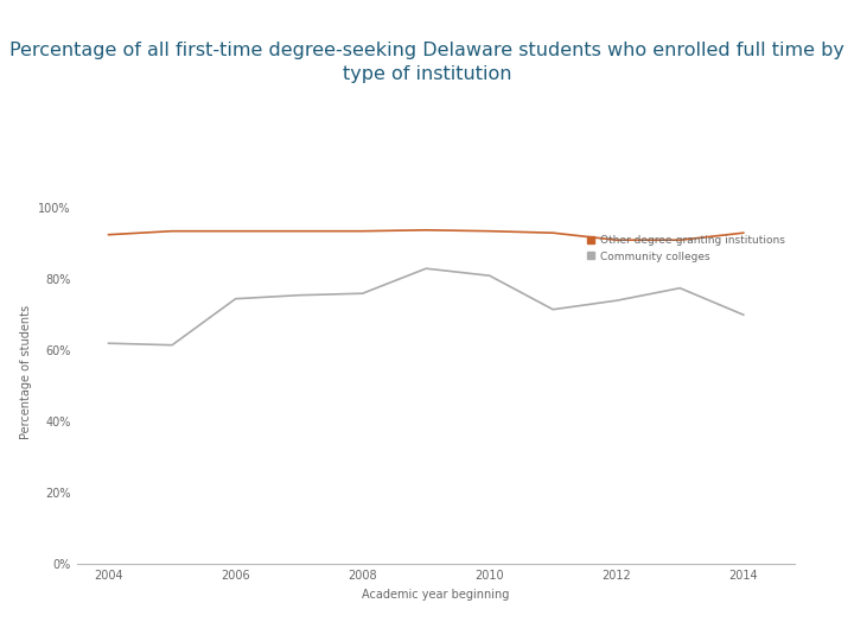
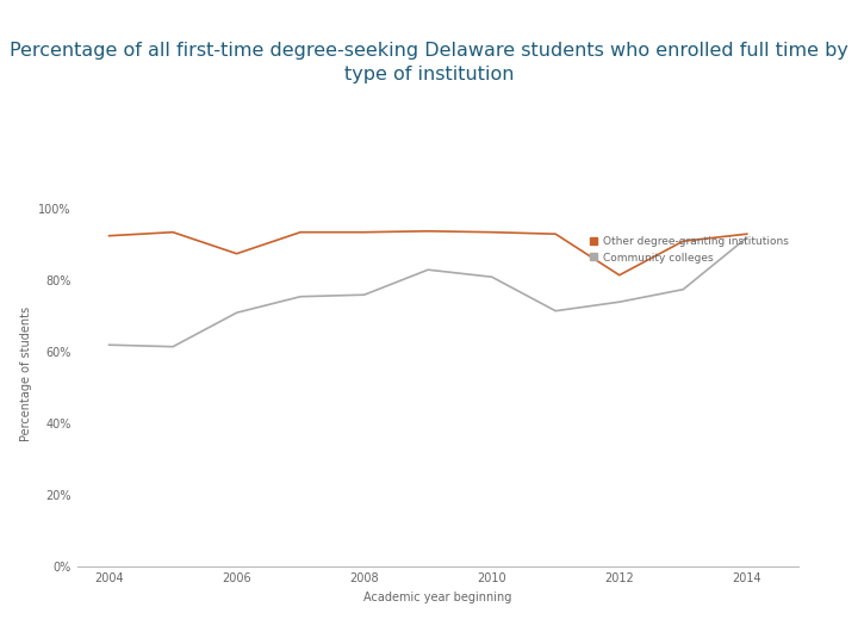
Other degree-granting institutions/2006: 93.5% -> 87.5%
Community colleges/2006: 74.5% -> 71.0%
Other degree-granting institutions/2012: 91.0% -> 81.5%
Community colleges/2014: 70.0% -> 92.0%
